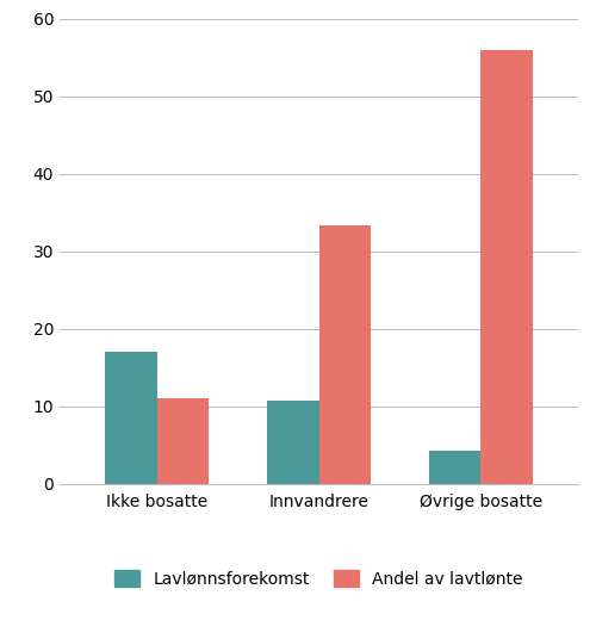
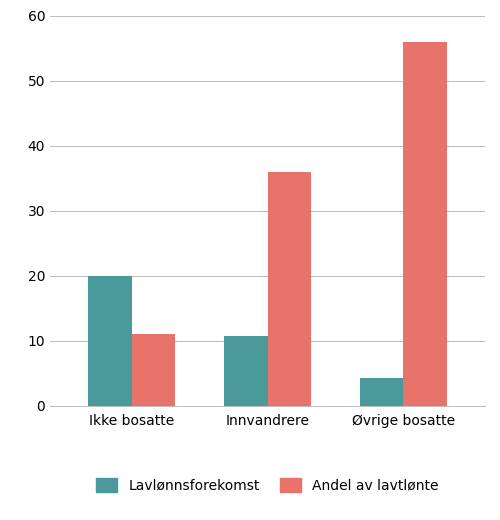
Lavlønnsforekomst/Ikke bosatte: 17.0 -> 20.0
Andel av lavtlønte/Innvandrere: 33.3 -> 36.0
